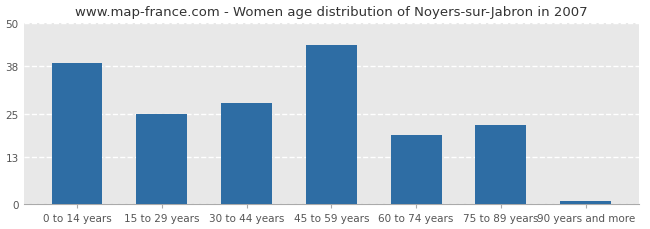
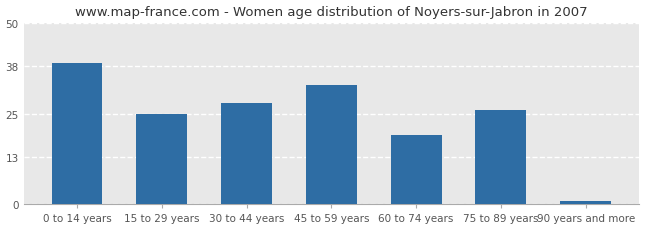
45 to 59 years: 44 -> 33
75 to 89 years: 22 -> 26
